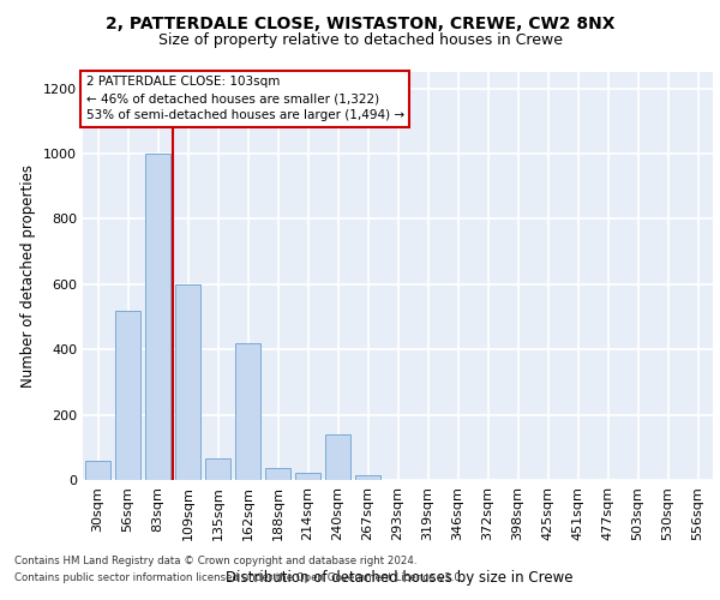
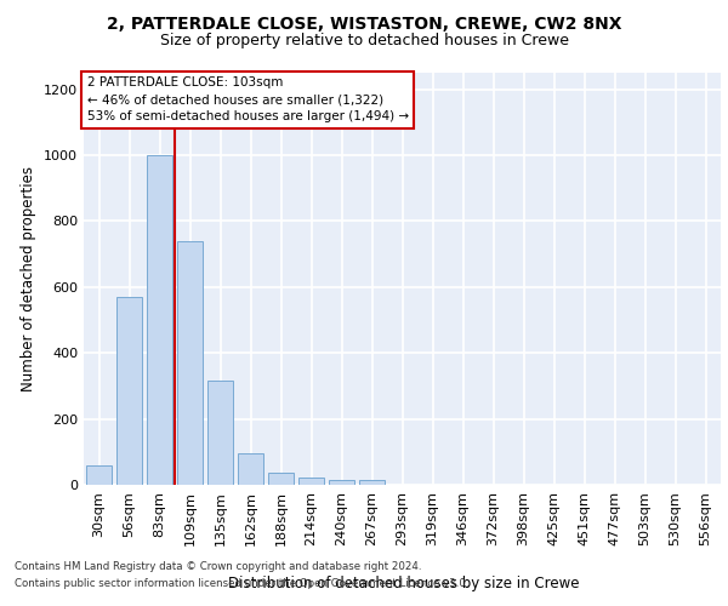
56sqm: 520 -> 570
109sqm: 600 -> 740
135sqm: 65 -> 315
162sqm: 420 -> 95
240sqm: 140 -> 13
